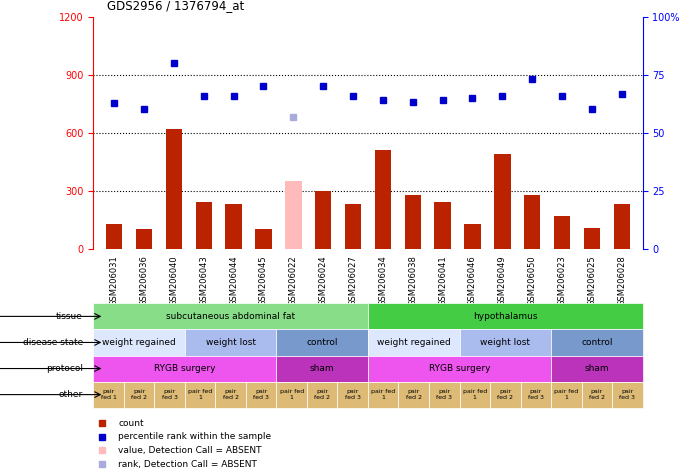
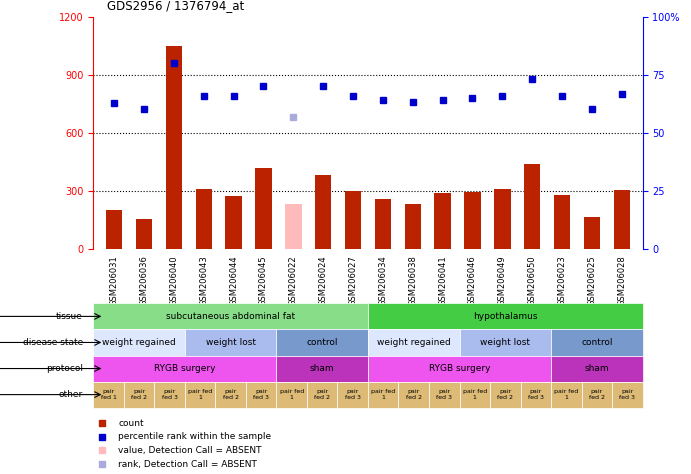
GSM206031: 130 -> 200
GSM206036: 100 -> 160
GSM206040: 620 -> 1050
GSM206043: 240 -> 310
GSM206044: 230 -> 280
GSM206045: 100 -> 420
GSM206022: 350 -> 230
GSM206024: 300 -> 380
GSM206027: 230 -> 300
GSM206034: 510 -> 260
GSM206038: 280 -> 230
GSM206041: 240 -> 290
GSM206046: 130 -> 300
GSM206049: 490 -> 310
GSM206050: 280 -> 440
GSM206023: 170 -> 280
GSM206025: 110 -> 160
GSM206028: 230 -> 300
